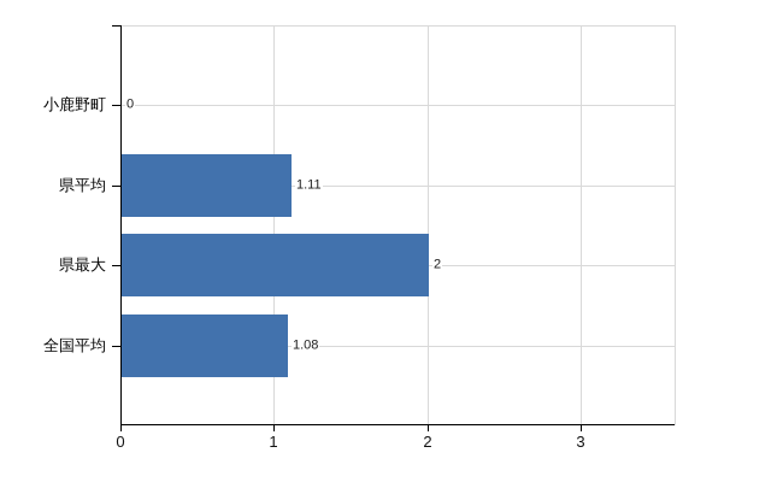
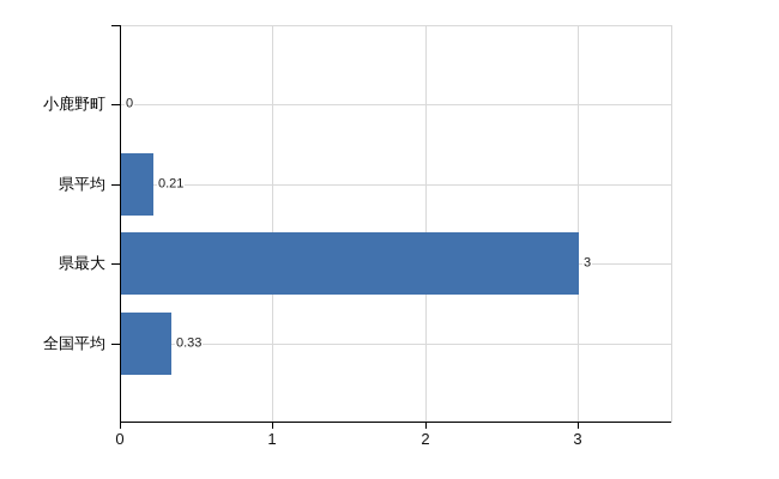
県平均: 1.11 -> 0.21
県最大: 2 -> 3
全国平均: 1.08 -> 0.33
